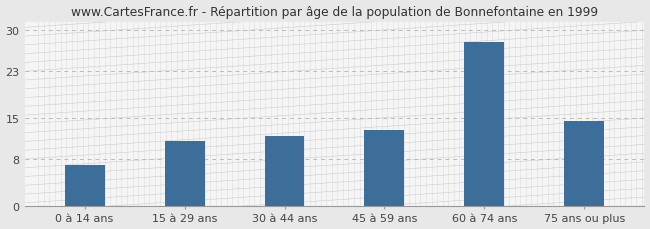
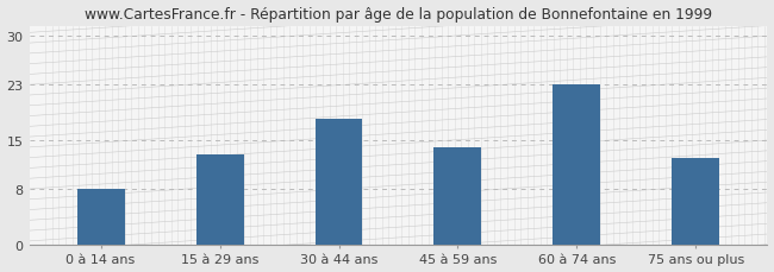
0 à 14 ans: 7.0 -> 8.0
15 à 29 ans: 11.0 -> 13.0
30 à 44 ans: 12.0 -> 18.0
45 à 59 ans: 13.0 -> 14.0
60 à 74 ans: 28.0 -> 23.0
75 ans ou plus: 14.5 -> 12.4
